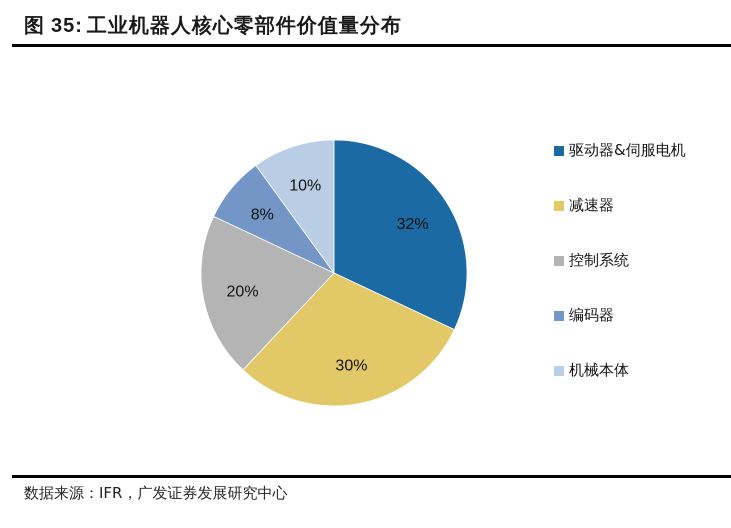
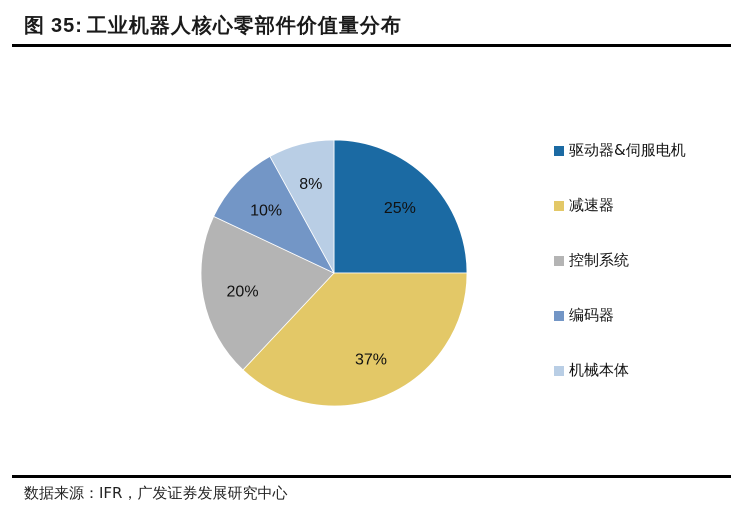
驱动器&伺服电机: 32% -> 25%
减速器: 30% -> 37%
编码器: 8% -> 10%
机械本体: 10% -> 8%
